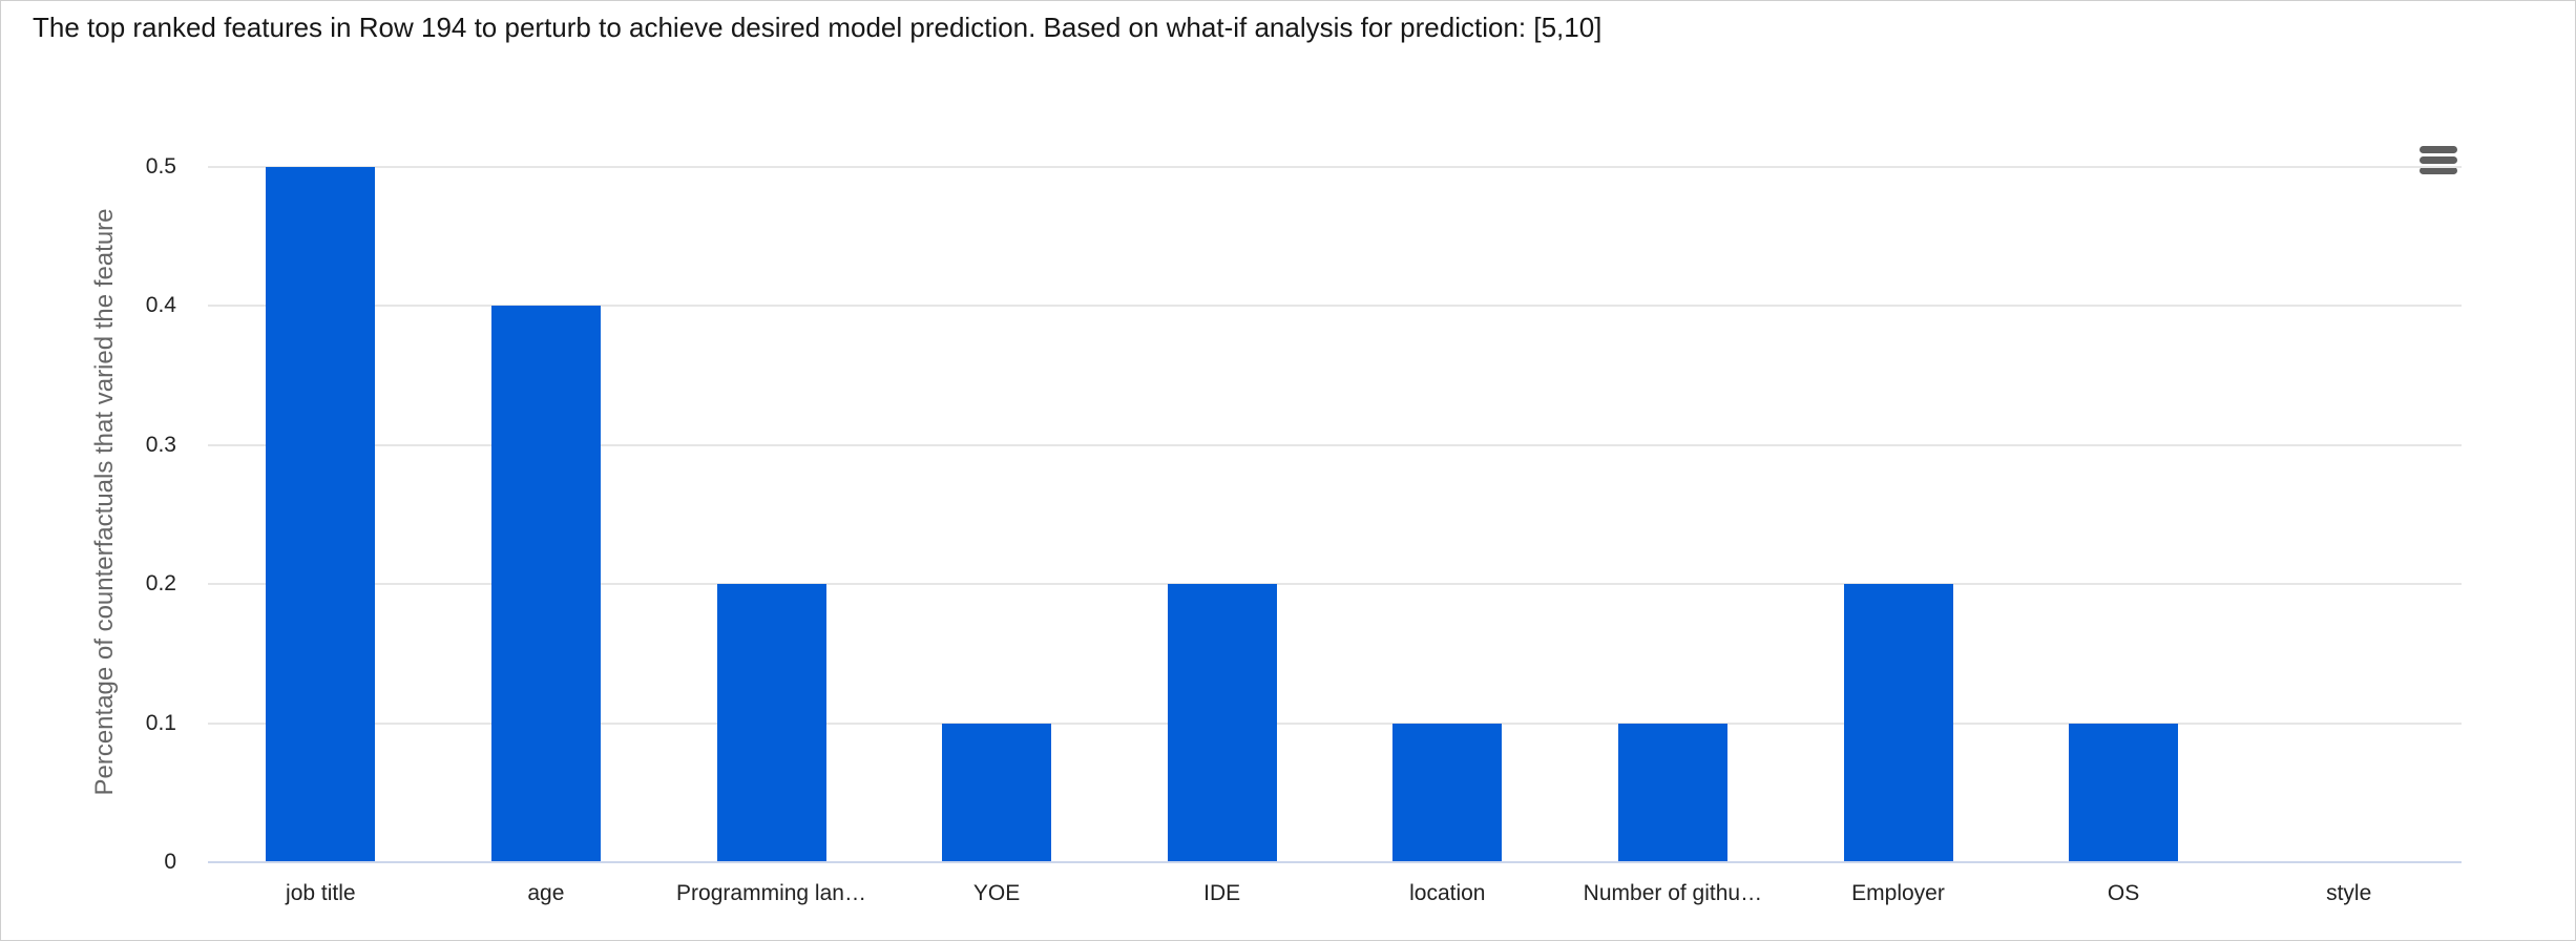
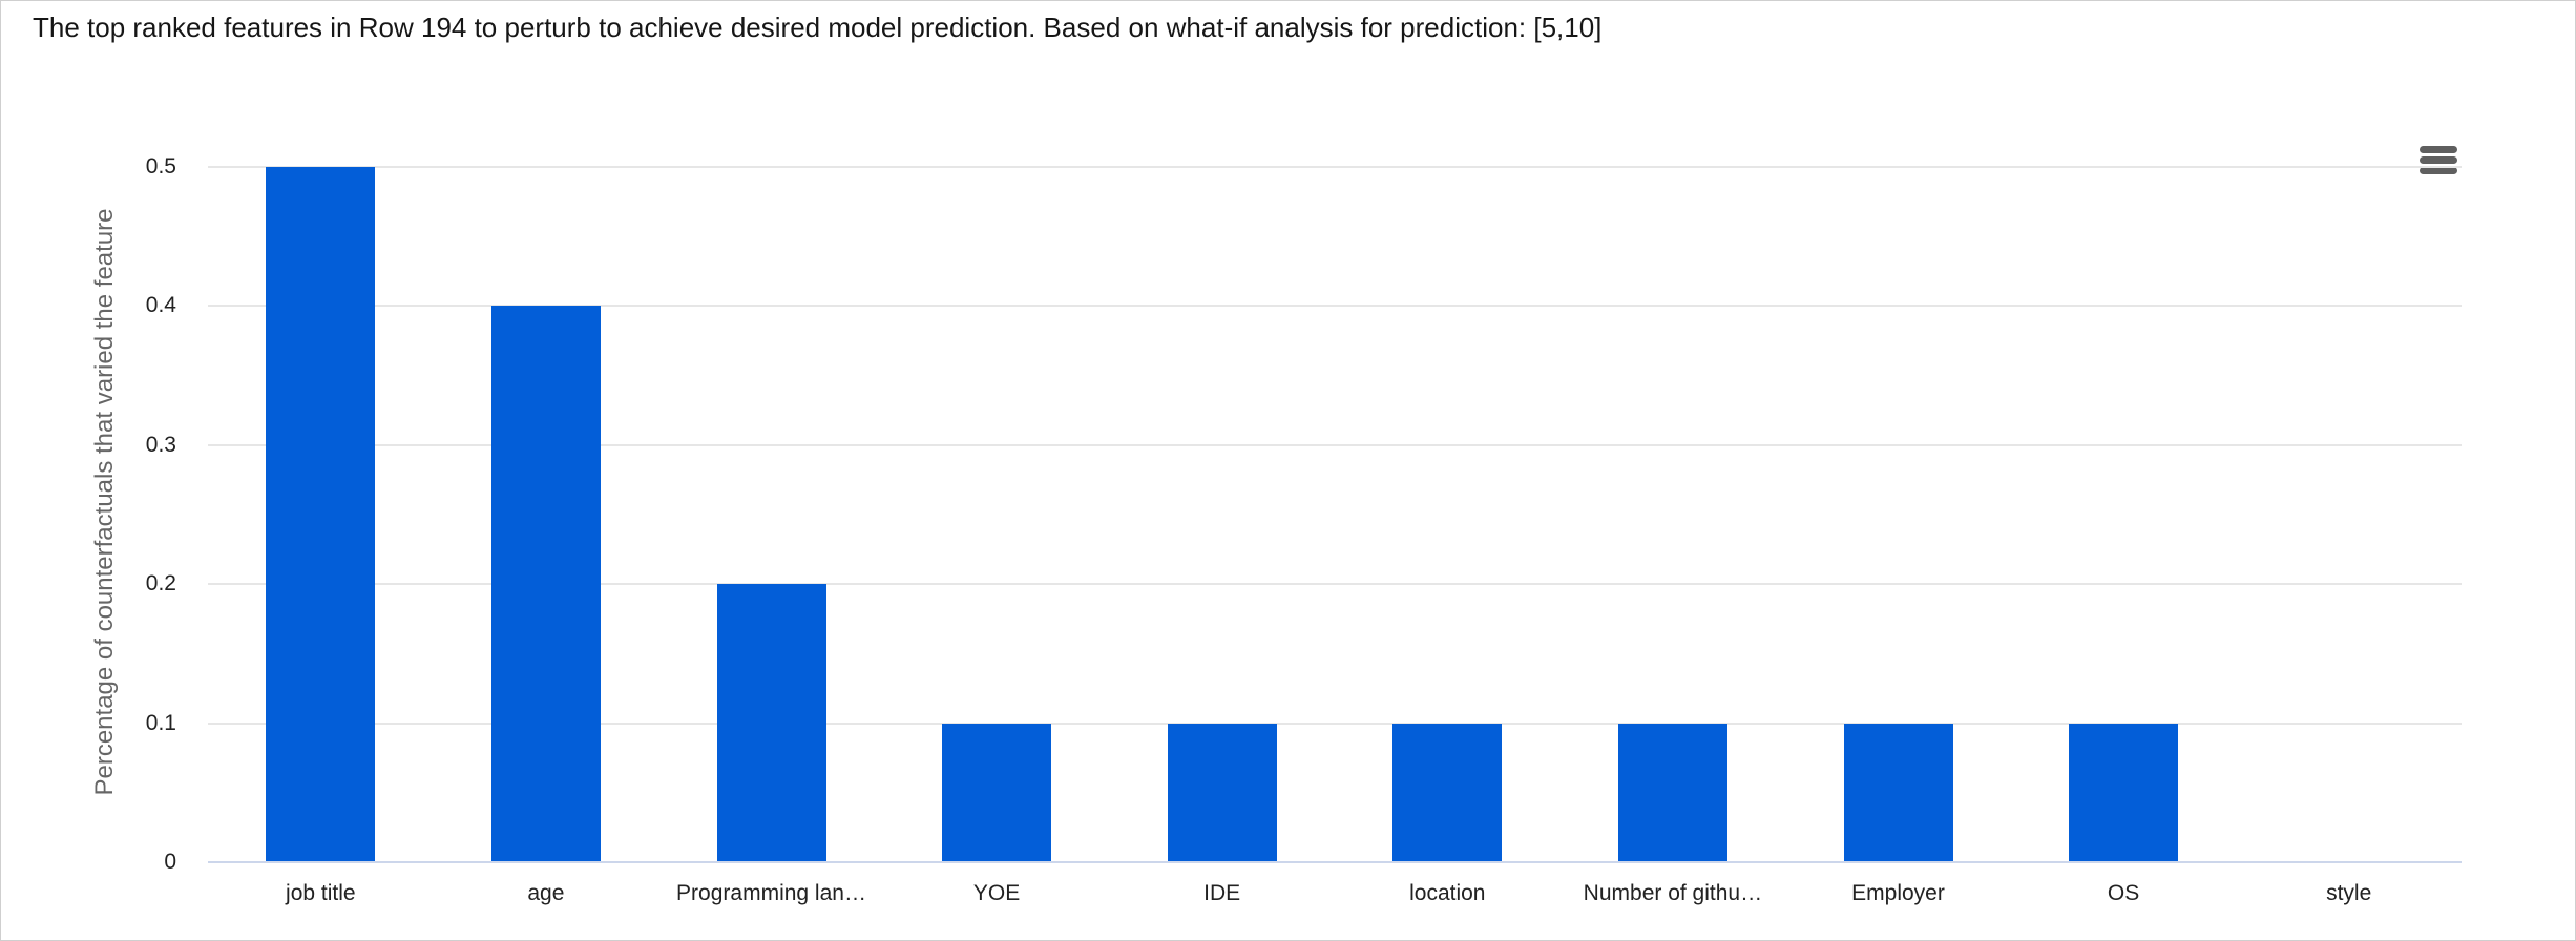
IDE: 0.2 -> 0.1
Employer: 0.2 -> 0.1
